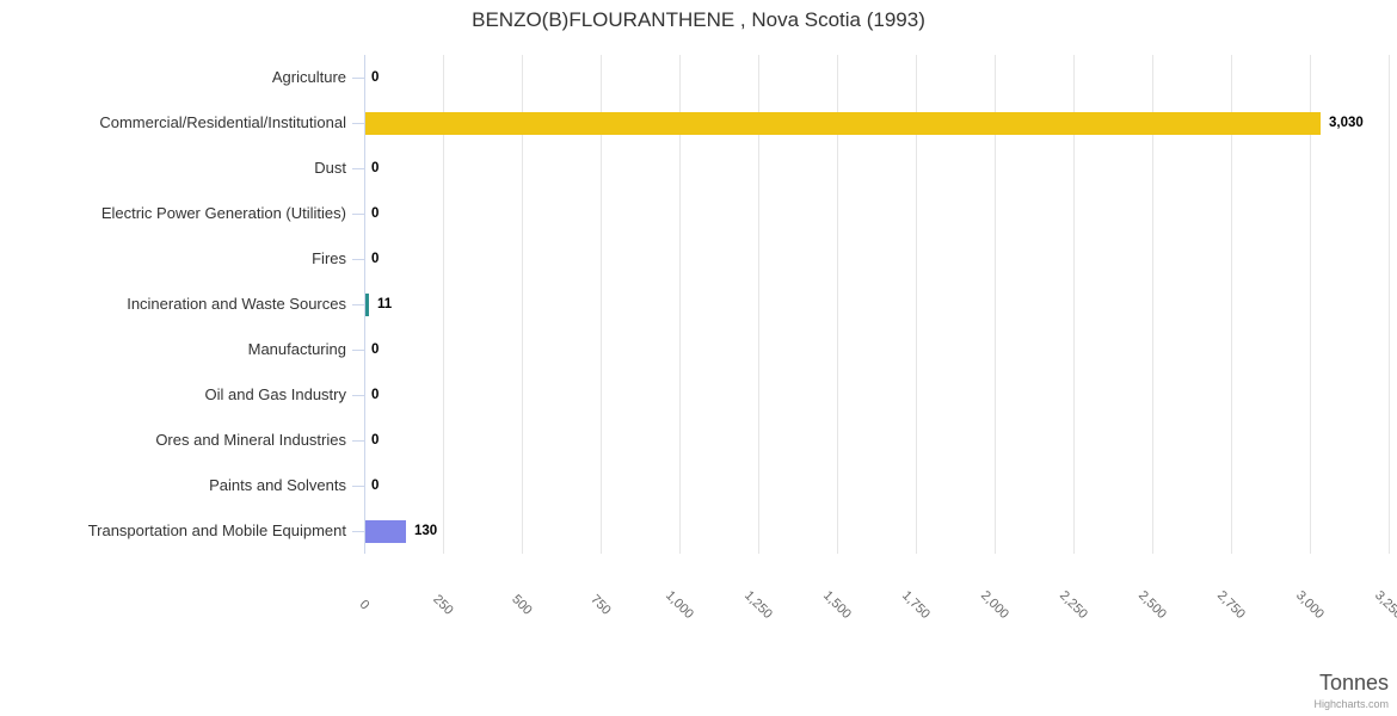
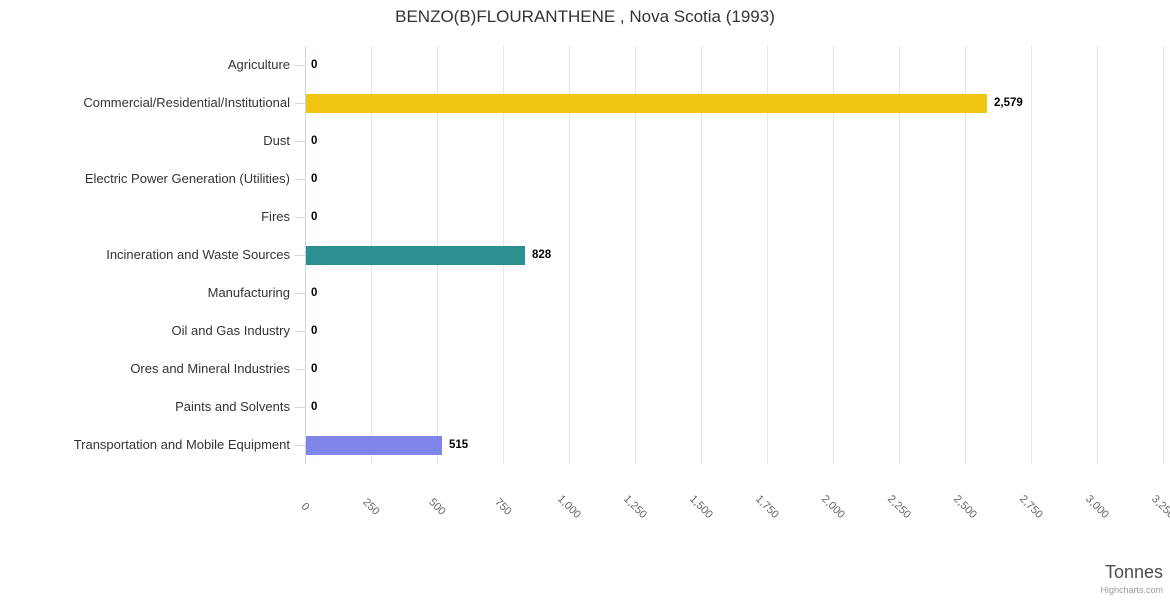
Commercial/Residential/Institutional: 3,030 -> 2,579
Incineration and Waste Sources: 11 -> 828
Transportation and Mobile Equipment: 130 -> 515
